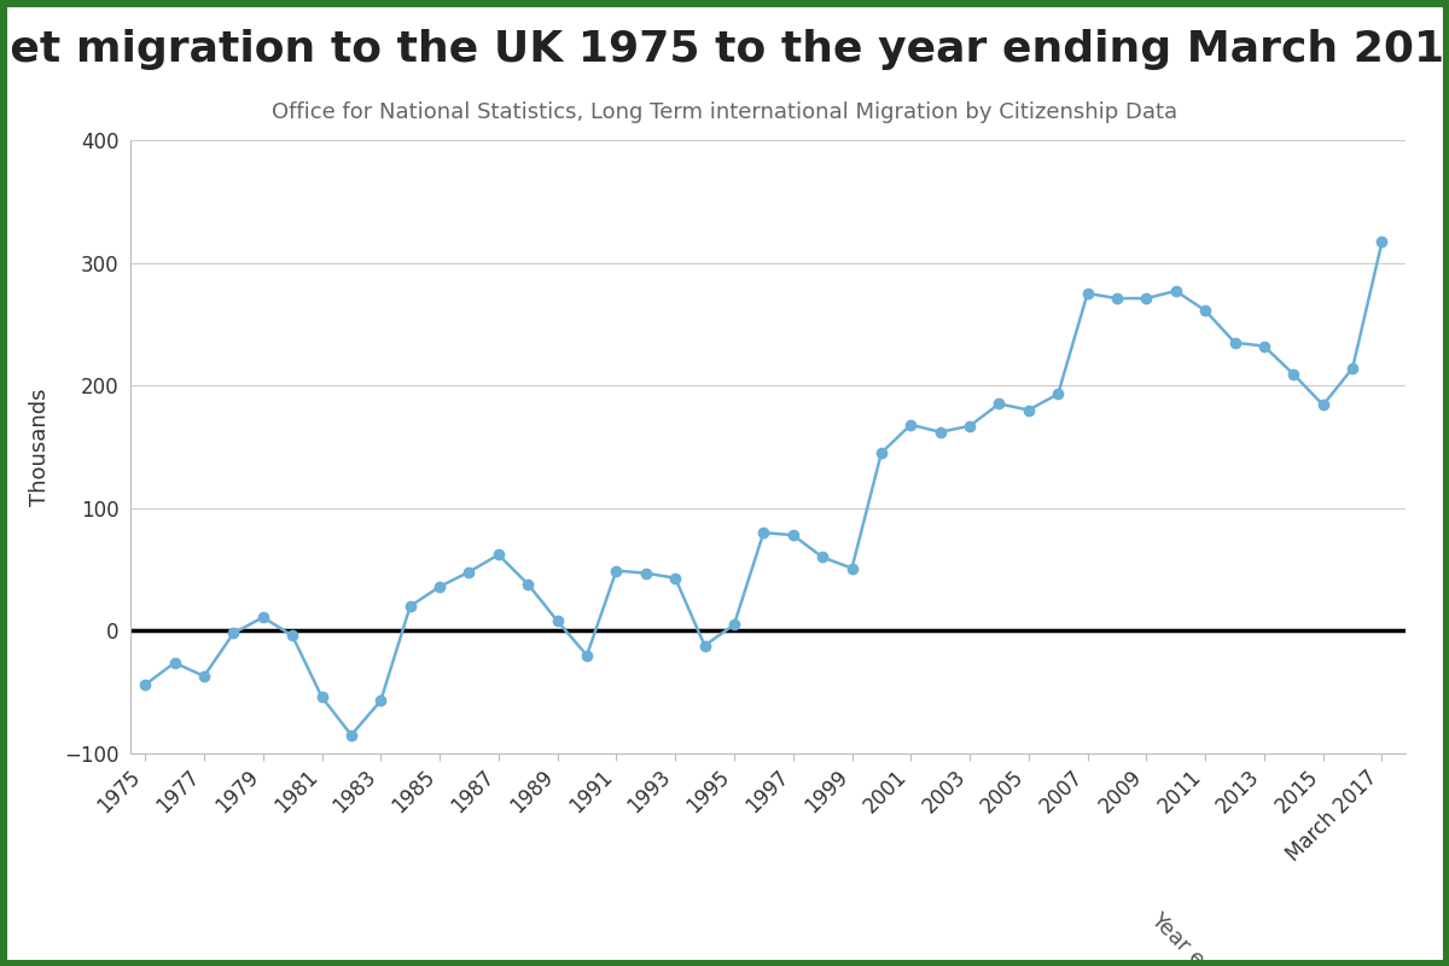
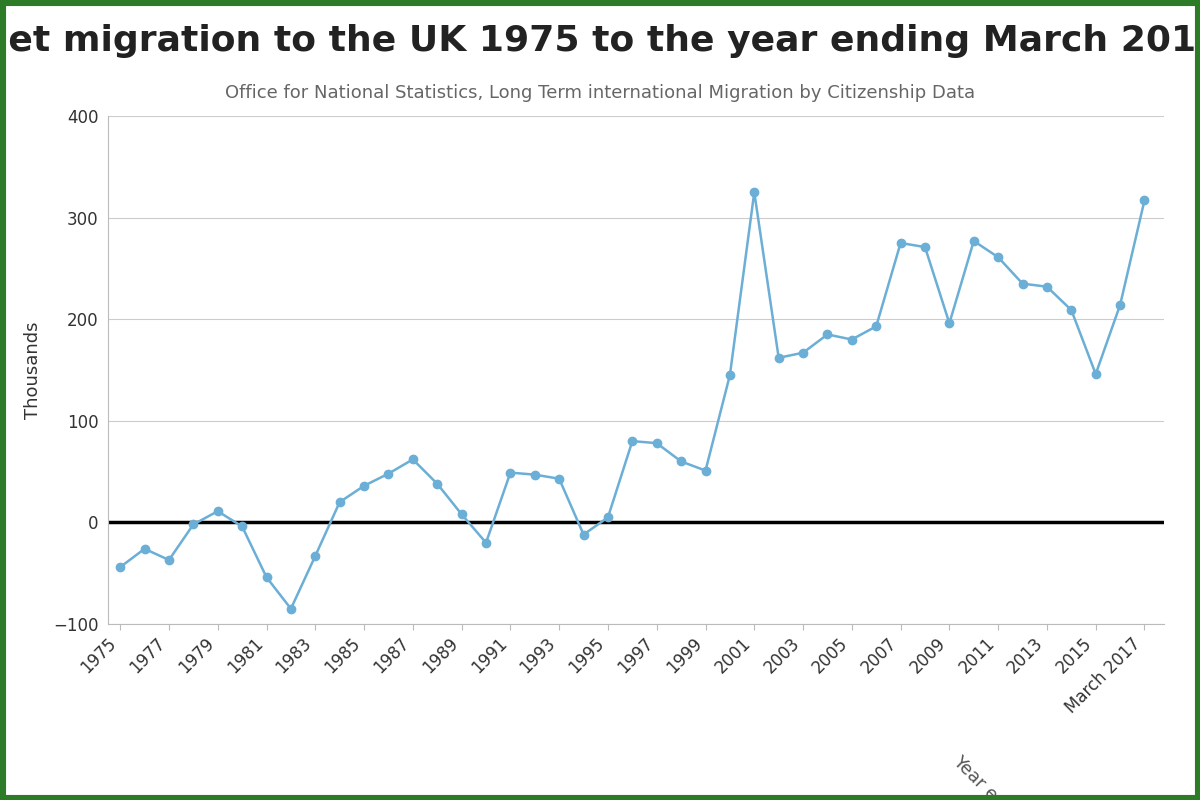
1983: -57 -> -33
2001: 168 -> 325
2009: 271 -> 196
2015: 184 -> 146
